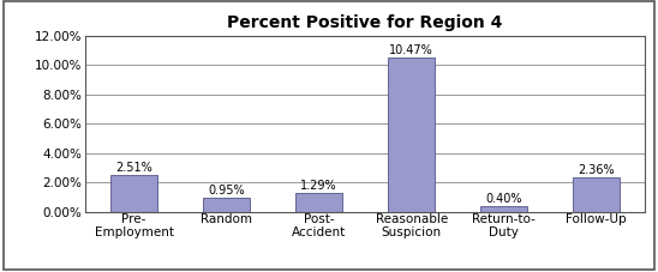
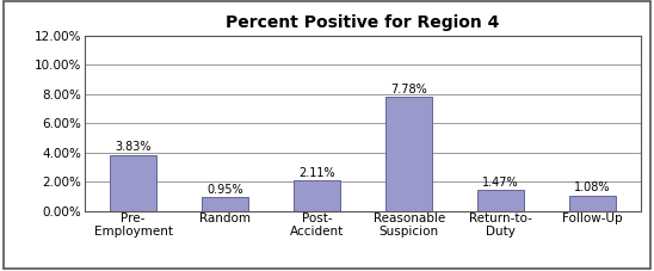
Pre- Employment: 2.51% -> 3.83%
Post- Accident: 1.29% -> 2.11%
Reasonable Suspicion: 10.47% -> 7.78%
Return-to- Duty: 0.40% -> 1.47%
Follow-Up: 2.36% -> 1.08%
